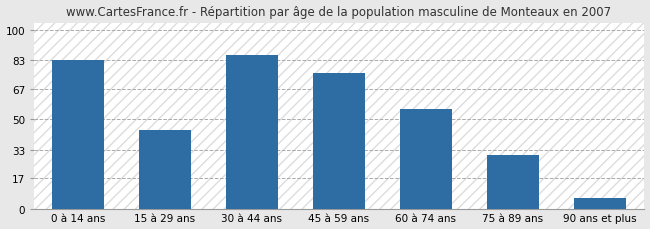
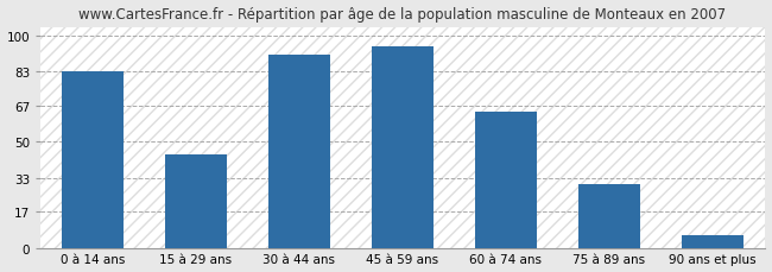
30 à 44 ans: 86 -> 91
45 à 59 ans: 76 -> 95
60 à 74 ans: 56 -> 64
